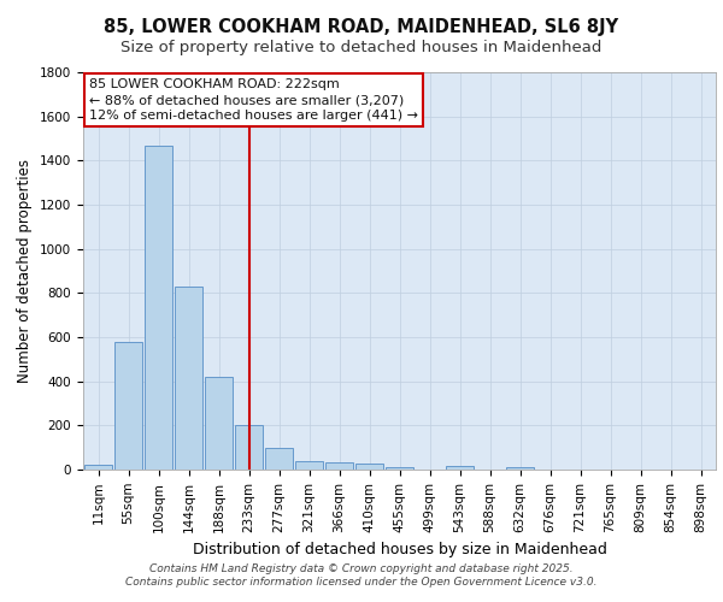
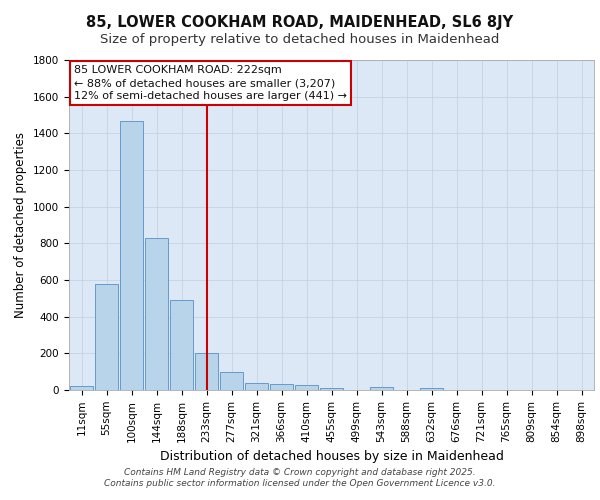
188sqm: 420 -> 490
